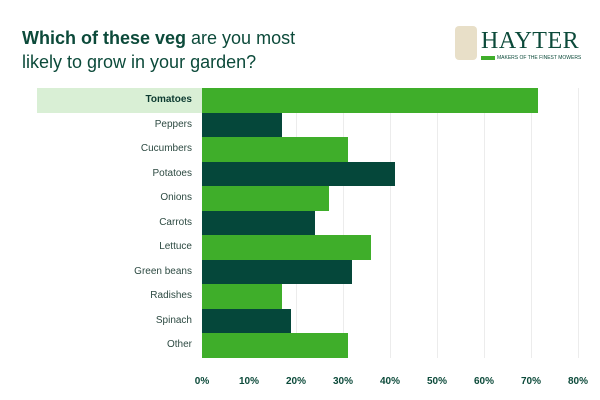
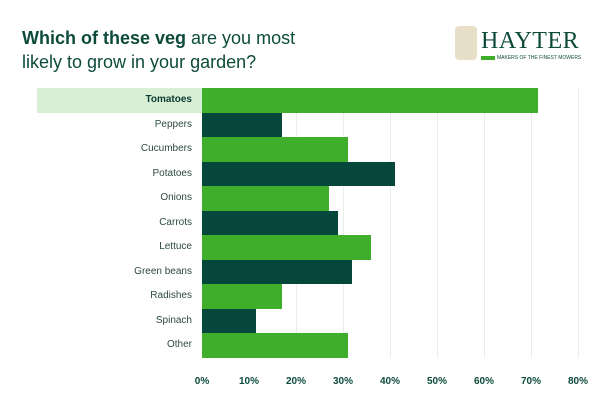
Carrots: 24% -> 29%
Spinach: 19% -> 12%
